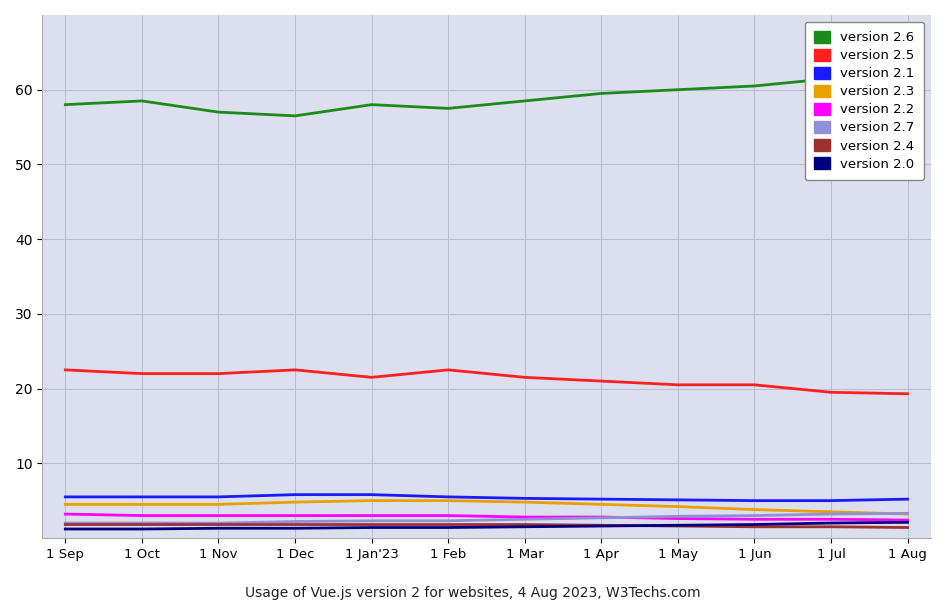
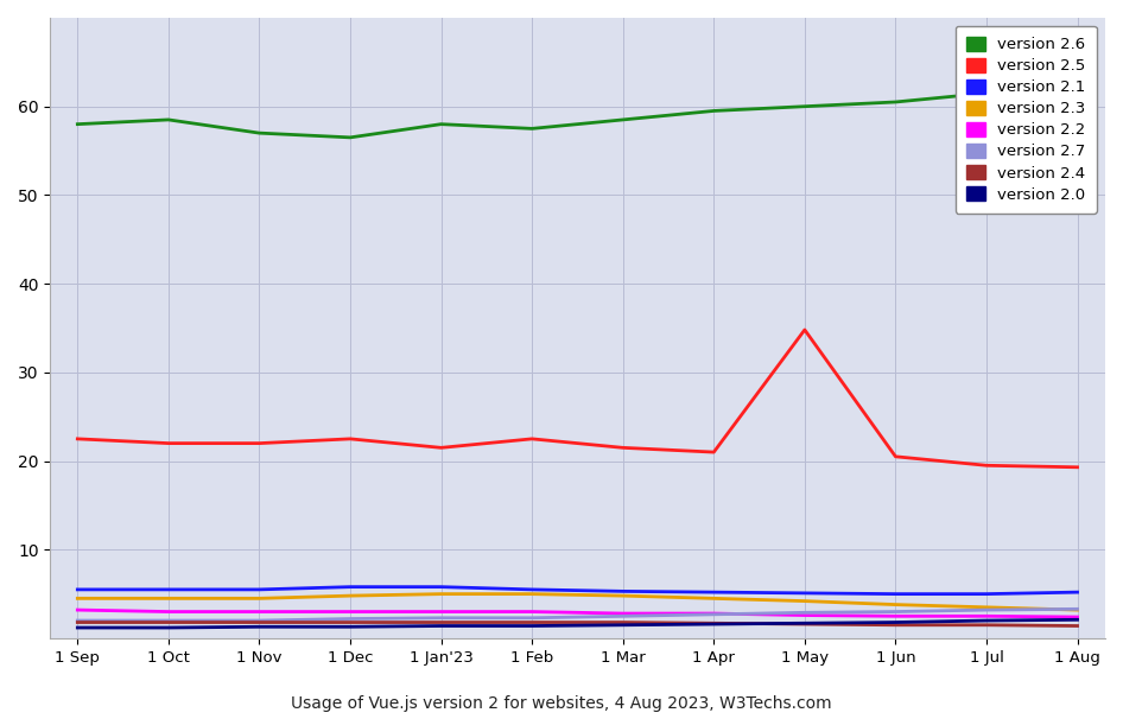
version 2.5/1 May: 20.5 -> 34.8
